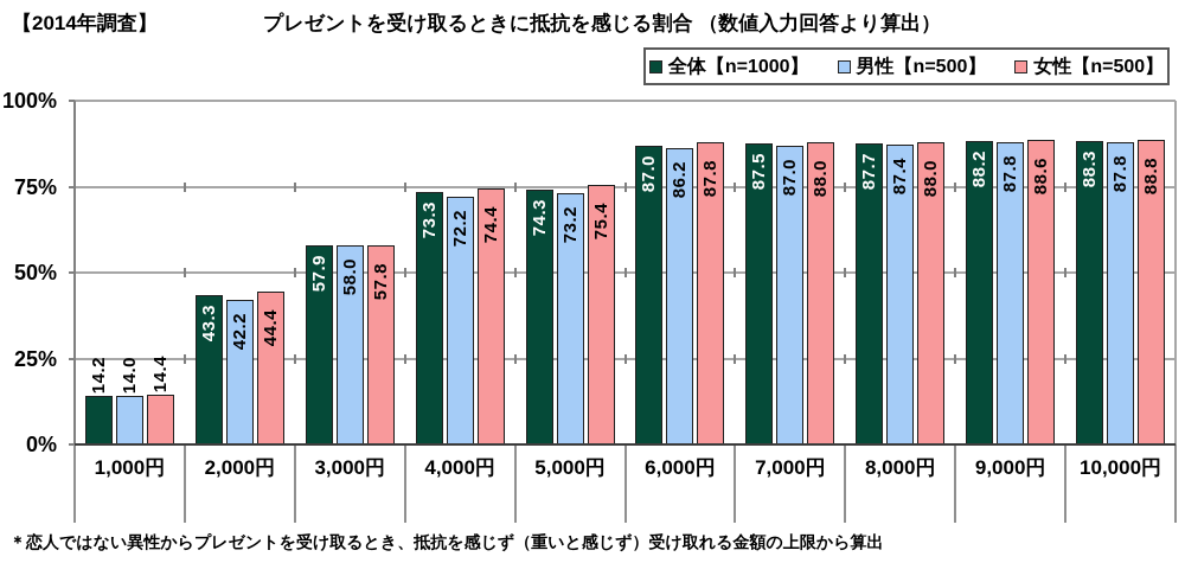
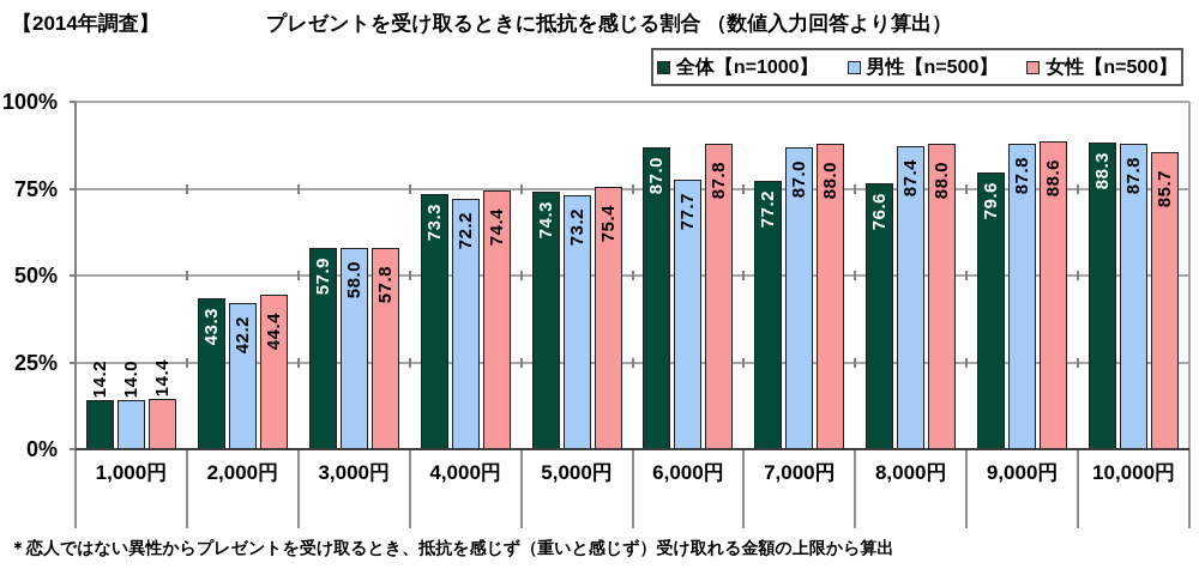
男性【n=500】/6,000円: 86.2 -> 77.7
全体【n=1000】/7,000円: 87.5 -> 77.2
全体【n=1000】/8,000円: 87.7 -> 76.6
全体【n=1000】/9,000円: 88.2 -> 79.6
女性【n=500】/10,000円: 88.8 -> 85.7
